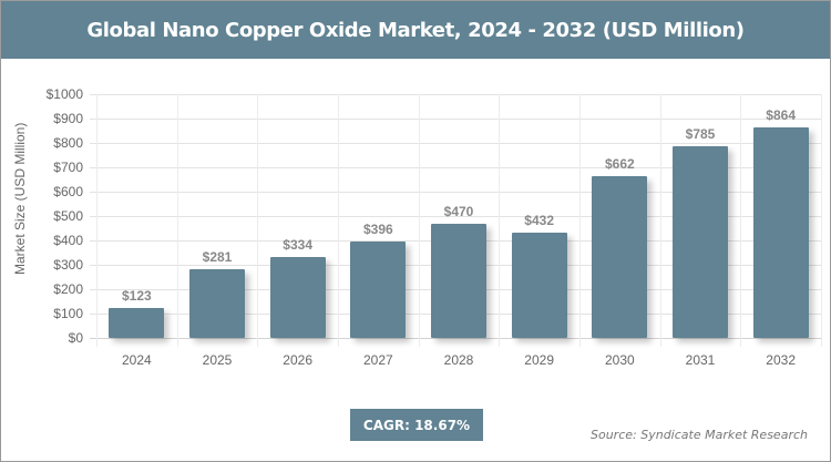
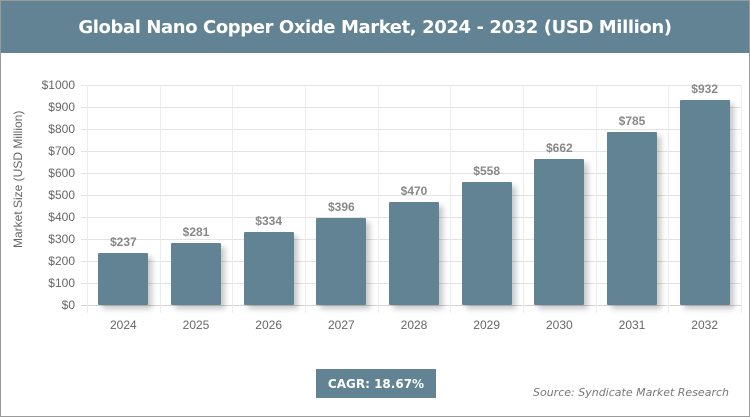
2024: $123 -> $237
2029: $432 -> $558
2032: $864 -> $932
